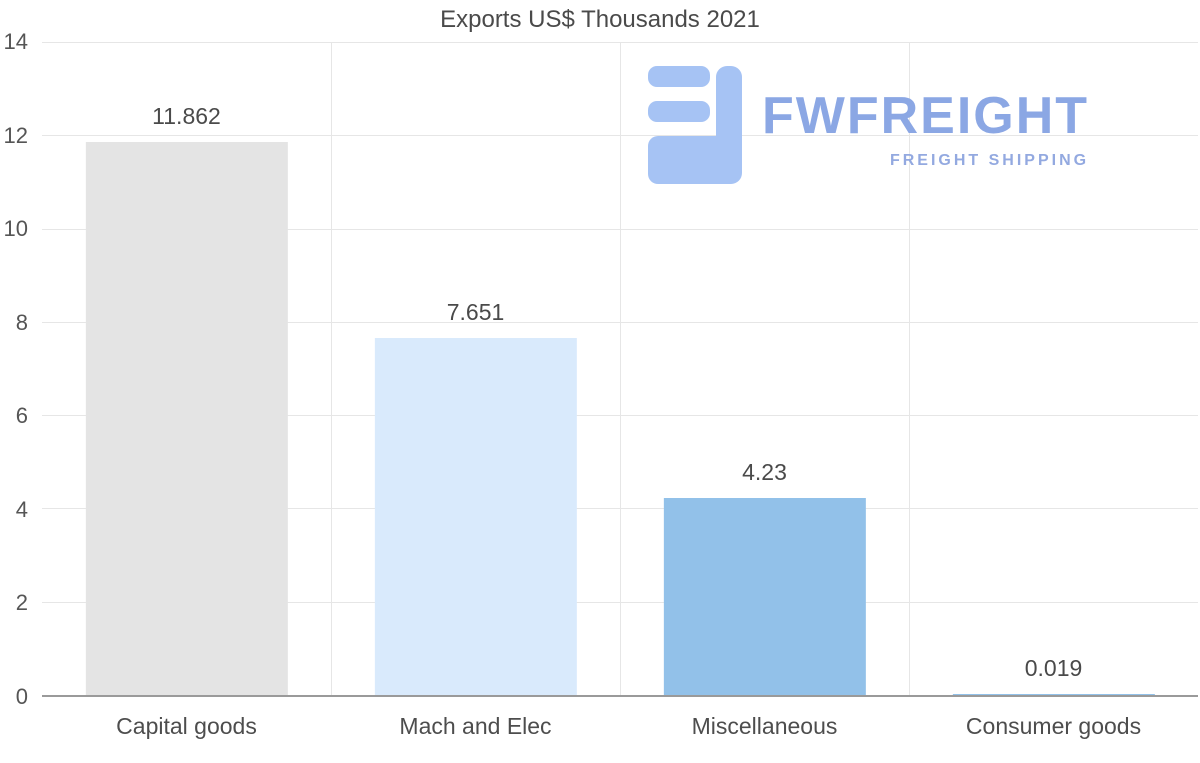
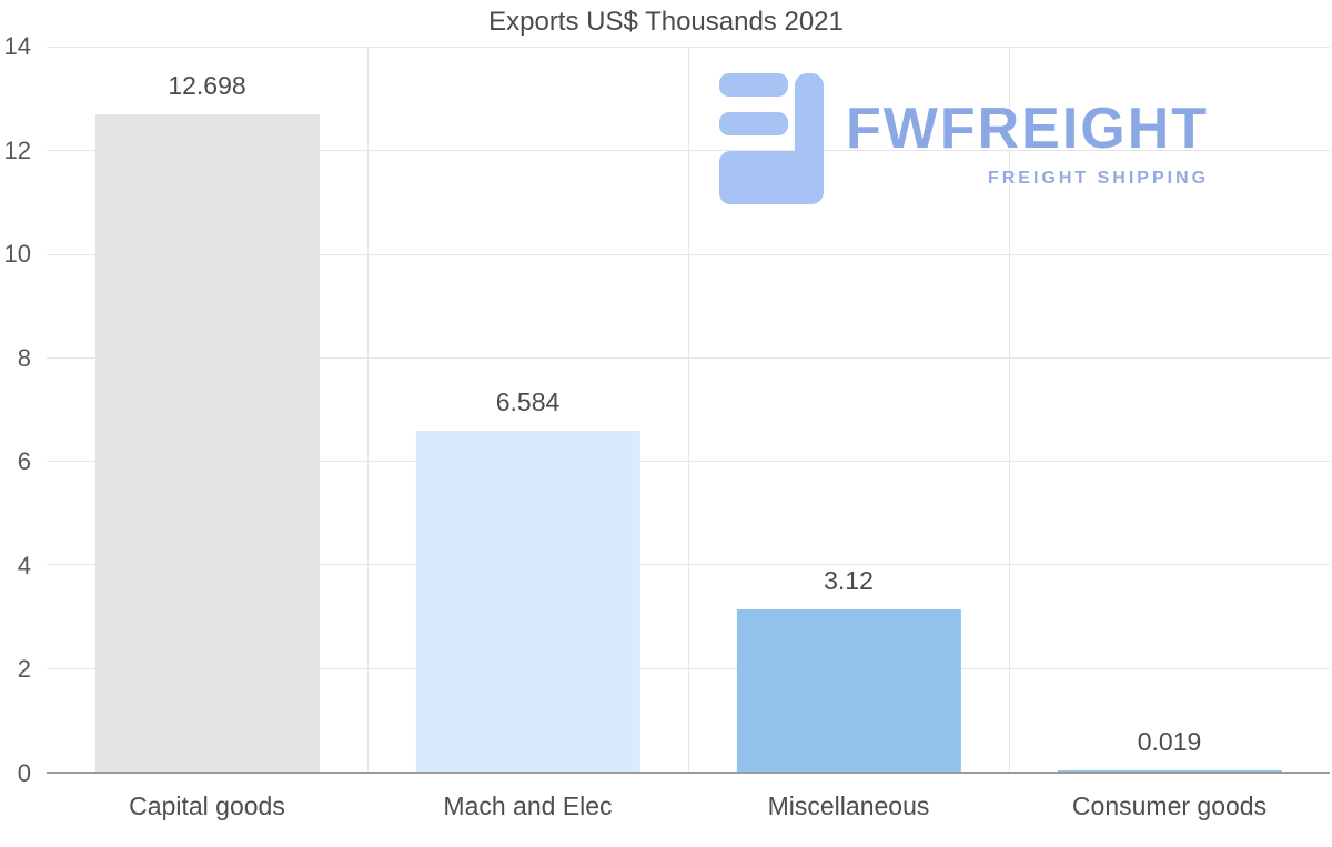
Capital goods: 11.862 -> 12.698
Mach and Elec: 7.651 -> 6.584
Miscellaneous: 4.23 -> 3.12
